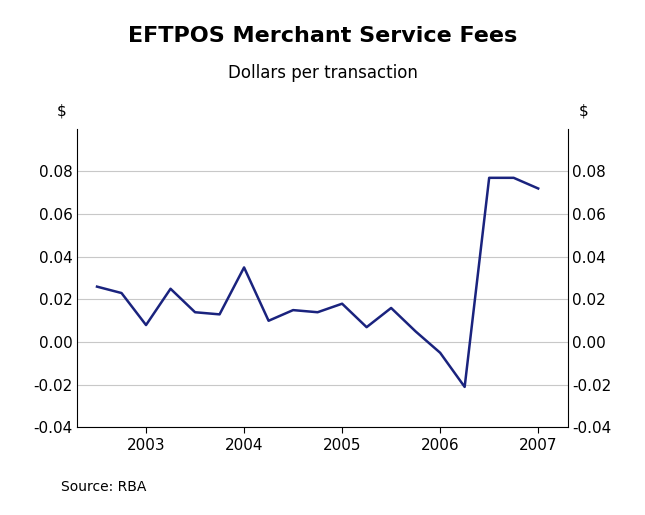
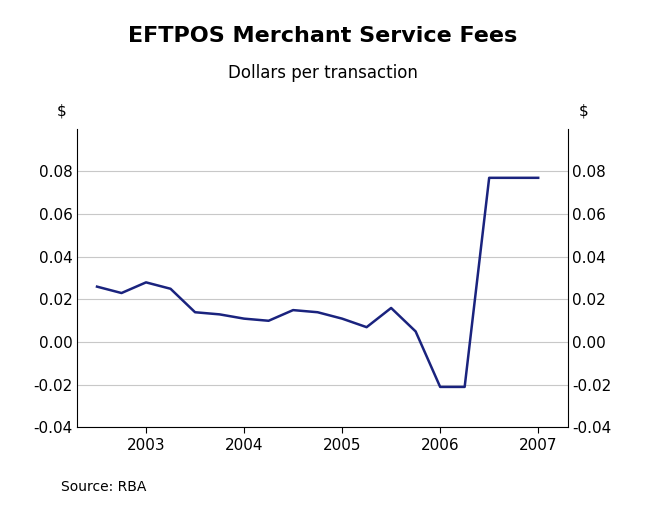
2003: 0.008 -> 0.028
2004: 0.035 -> 0.011
2005: 0.018 -> 0.011
2006: -0.005 -> -0.021
2007: 0.072 -> 0.077
